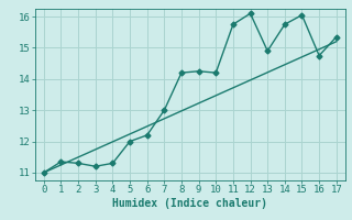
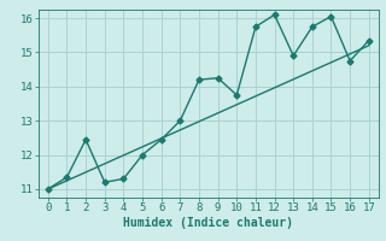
2: 11.30 -> 12.45
6: 12.20 -> 12.45
10: 14.20 -> 13.75
